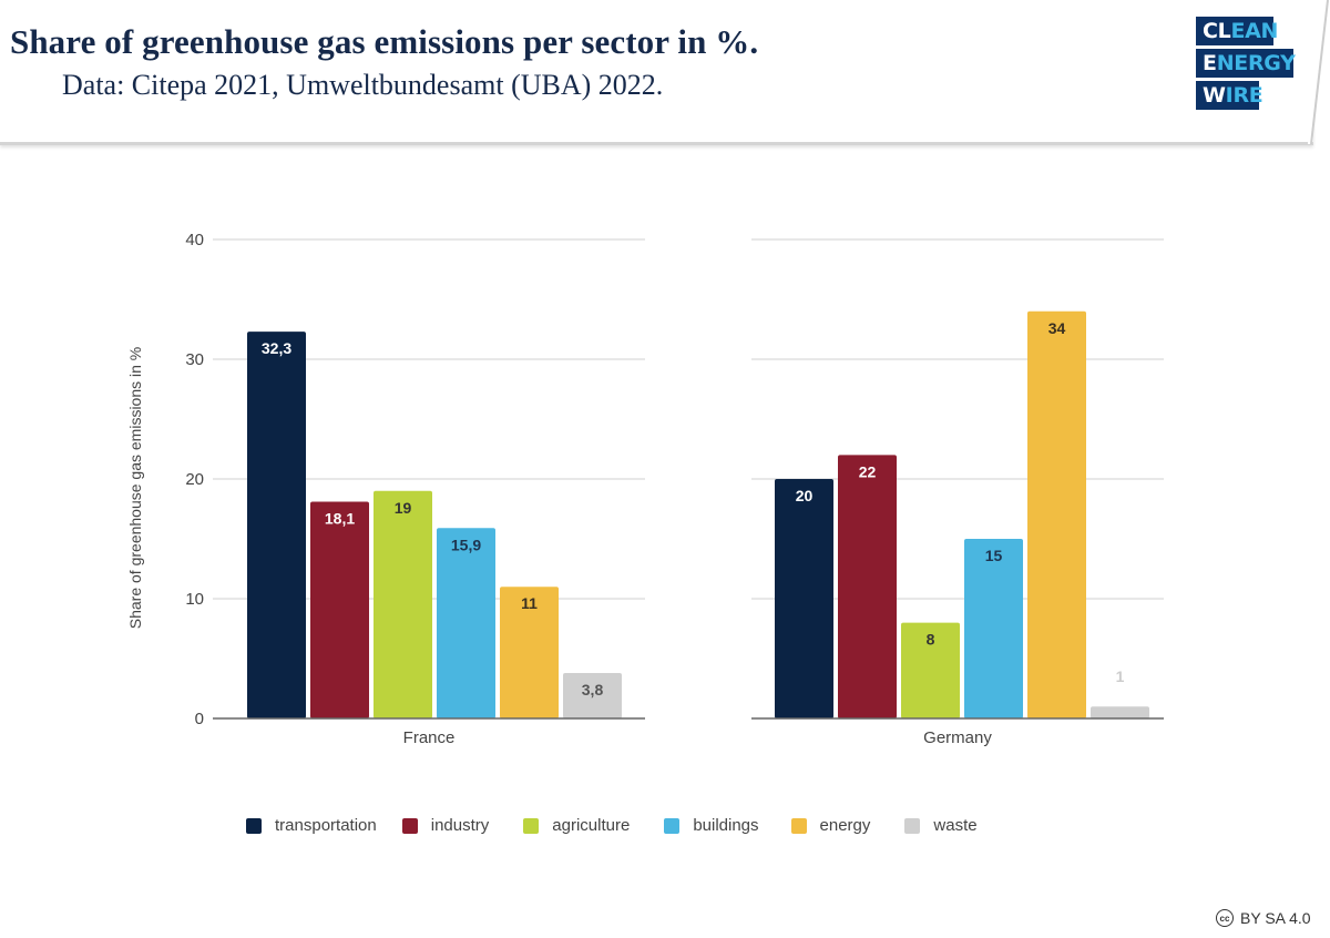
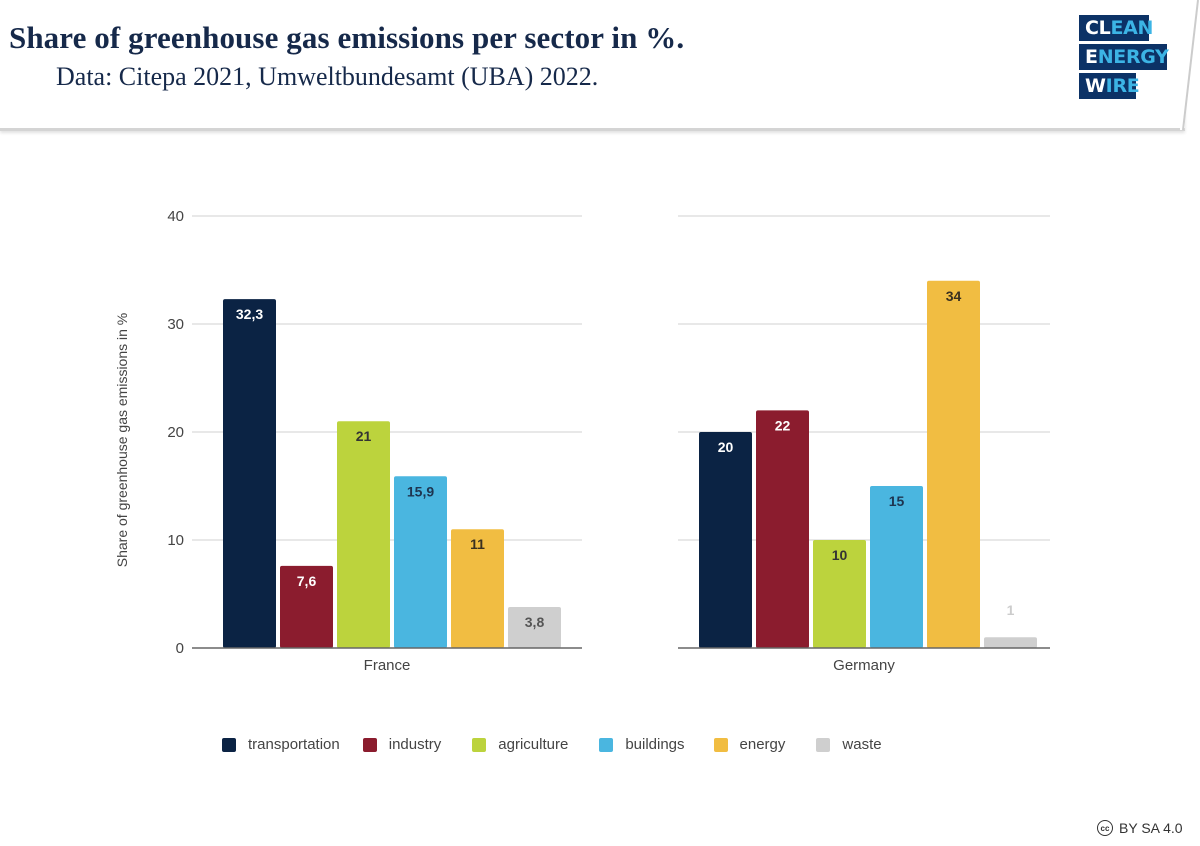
industry/France: 18,1 -> 7,6
agriculture/France: 19 -> 21
agriculture/Germany: 8 -> 10
